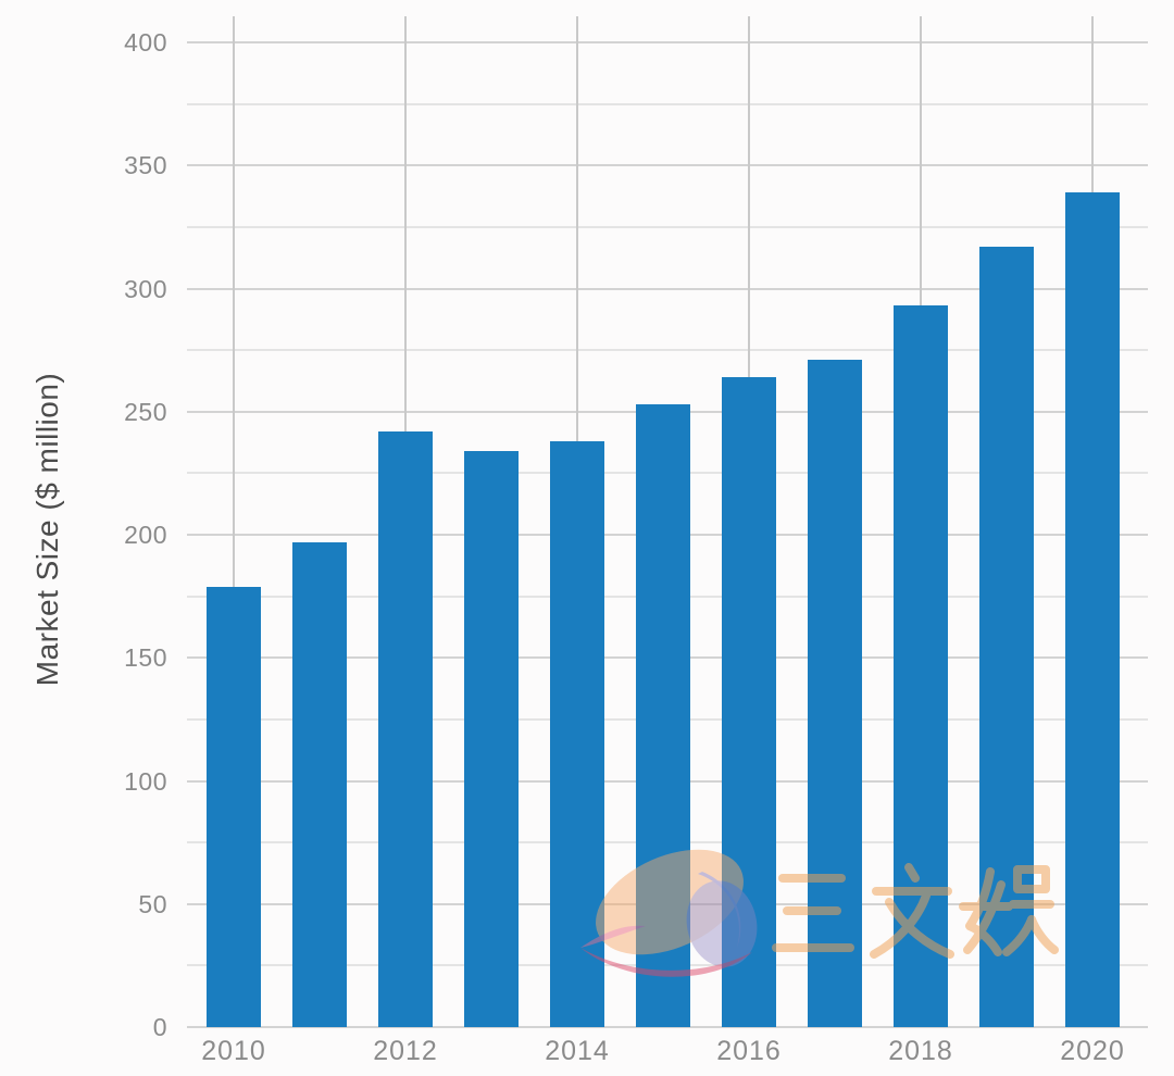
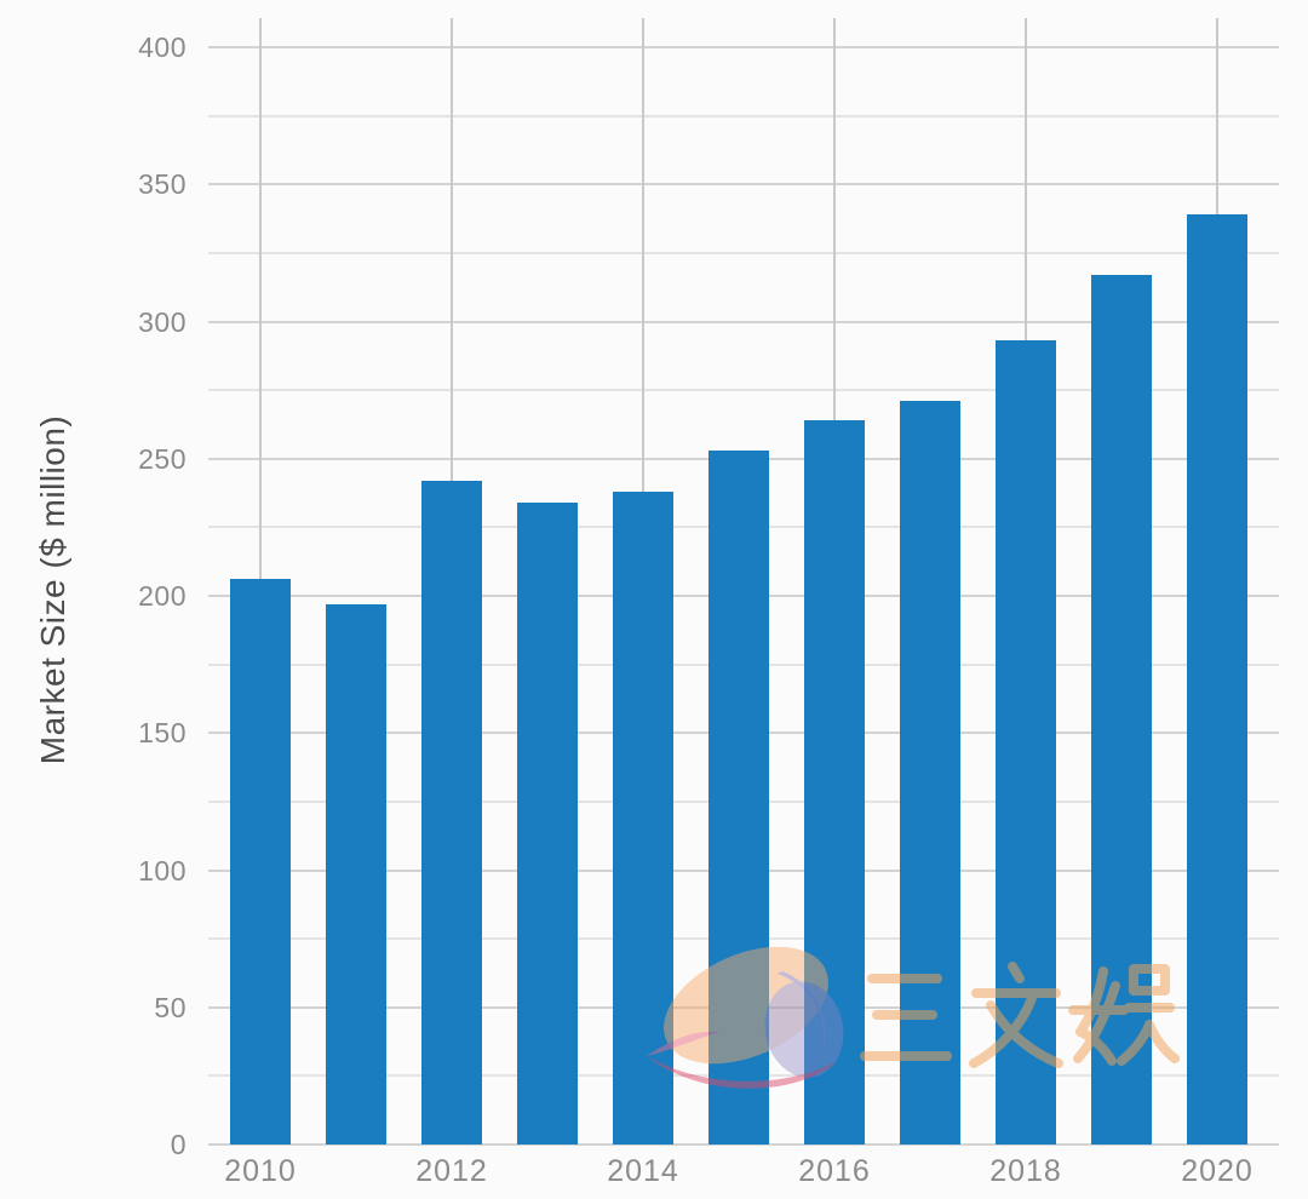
2010: 179 -> 206
